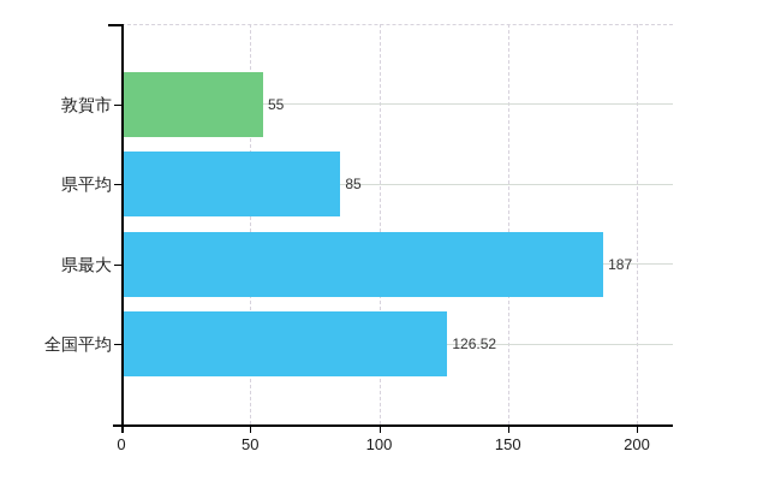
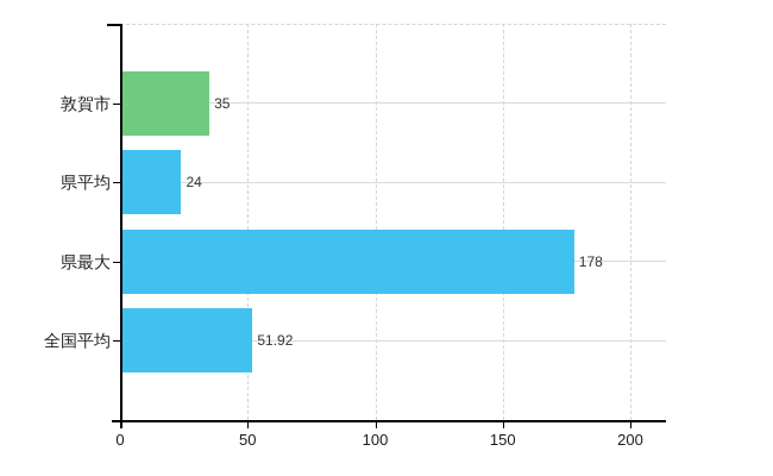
敦賀市: 55 -> 35
県平均: 85 -> 24
県最大: 187 -> 178
全国平均: 126.52 -> 51.92
